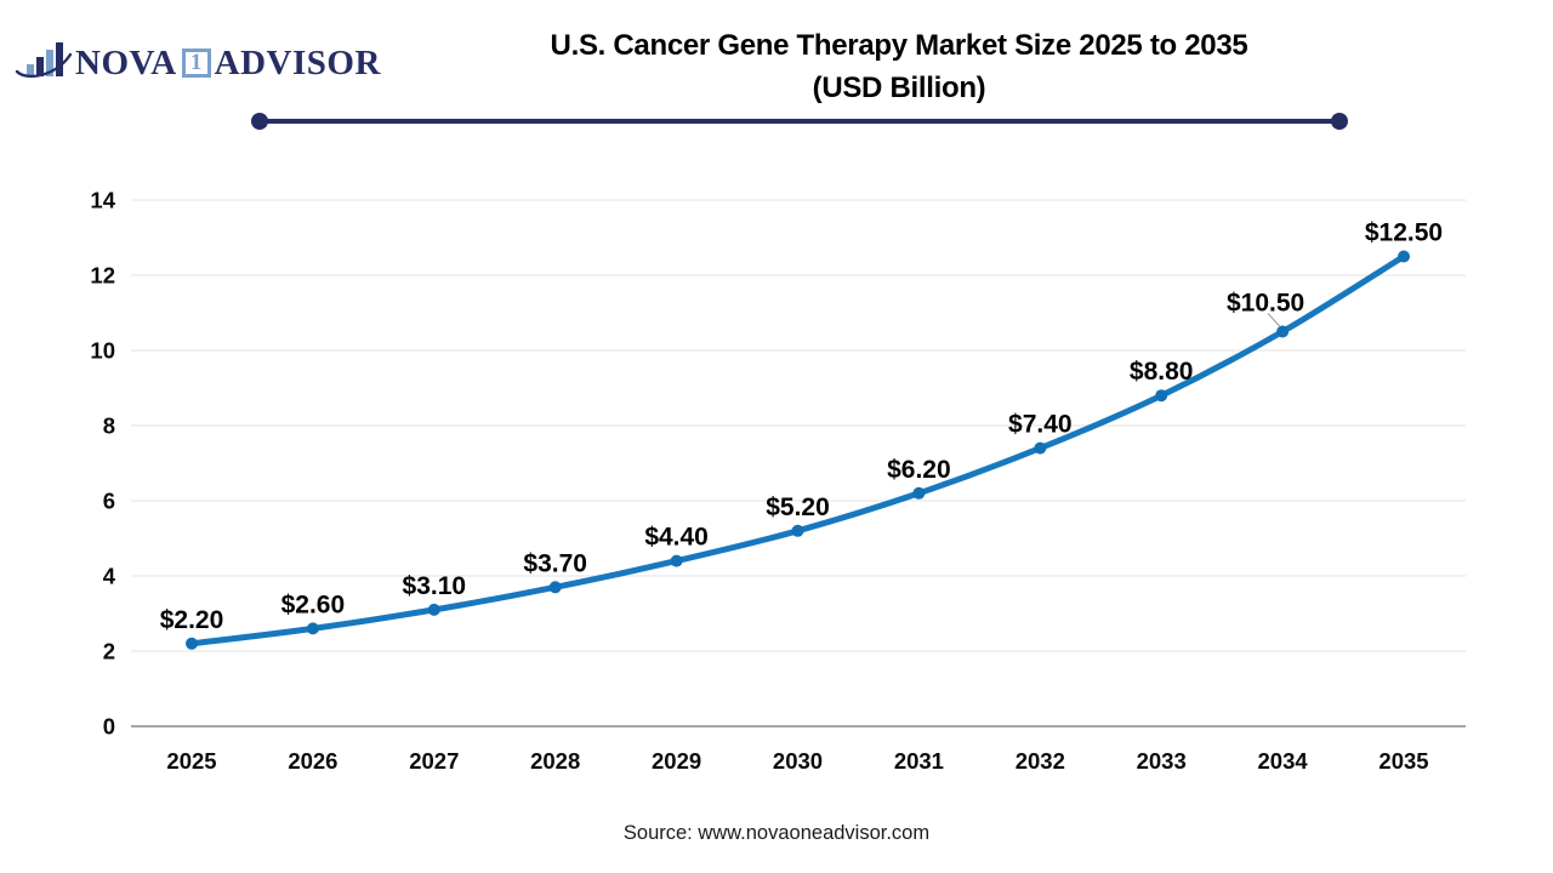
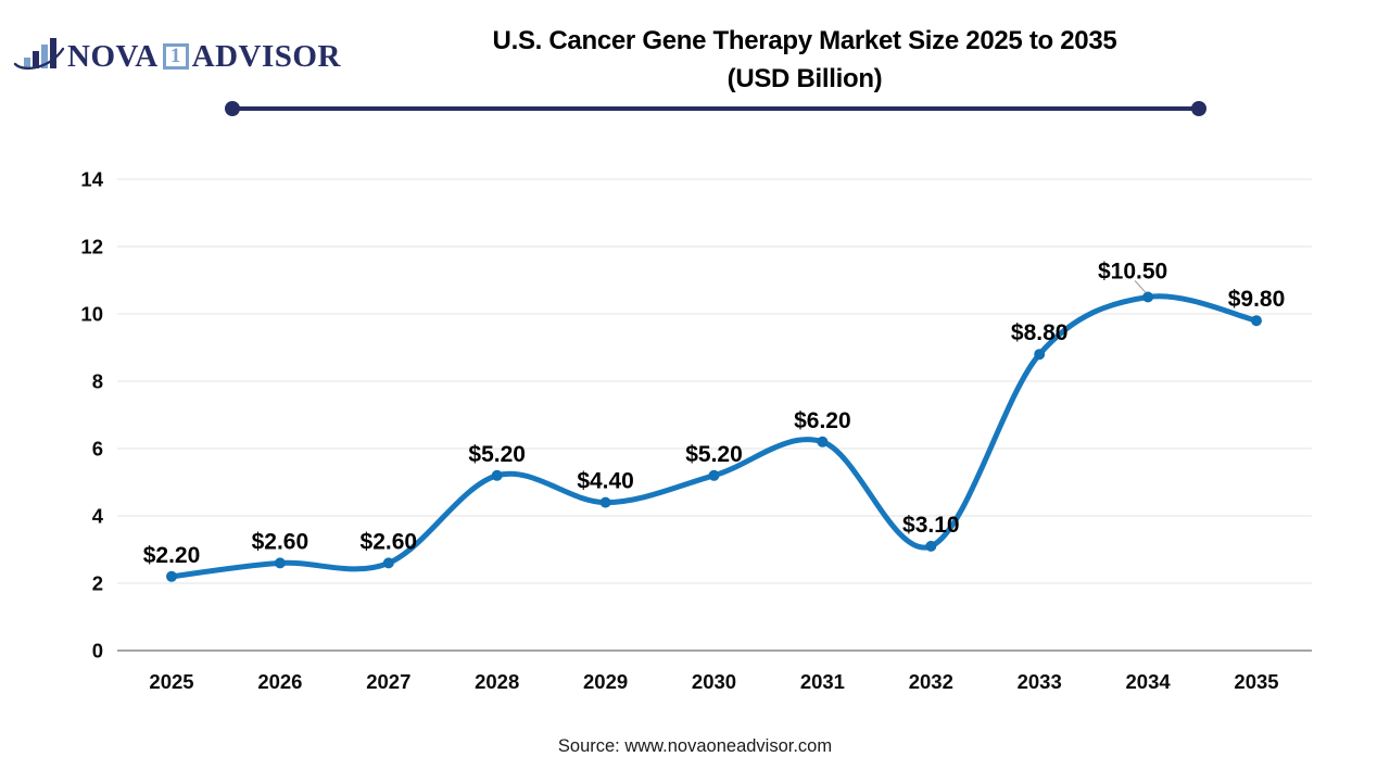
2027: $3.10 -> $2.60
2028: $3.70 -> $5.20
2032: $7.40 -> $3.10
2035: $12.50 -> $9.80
